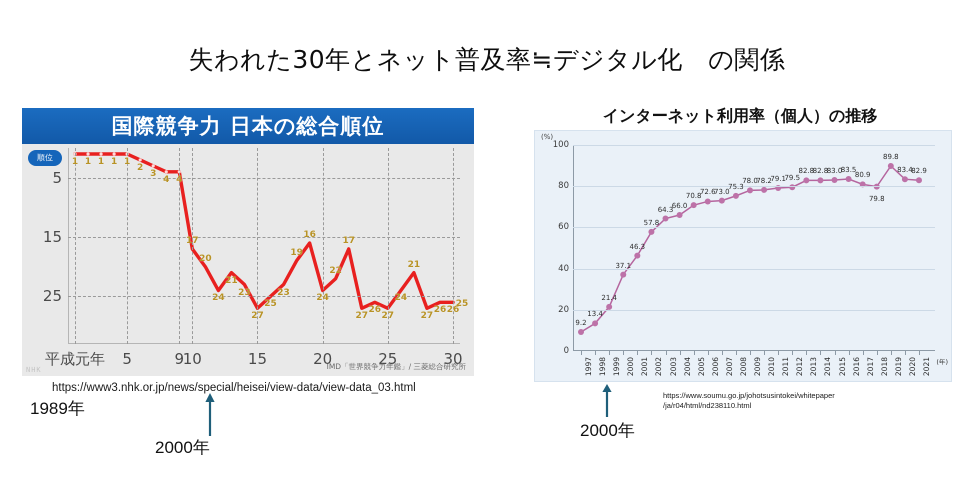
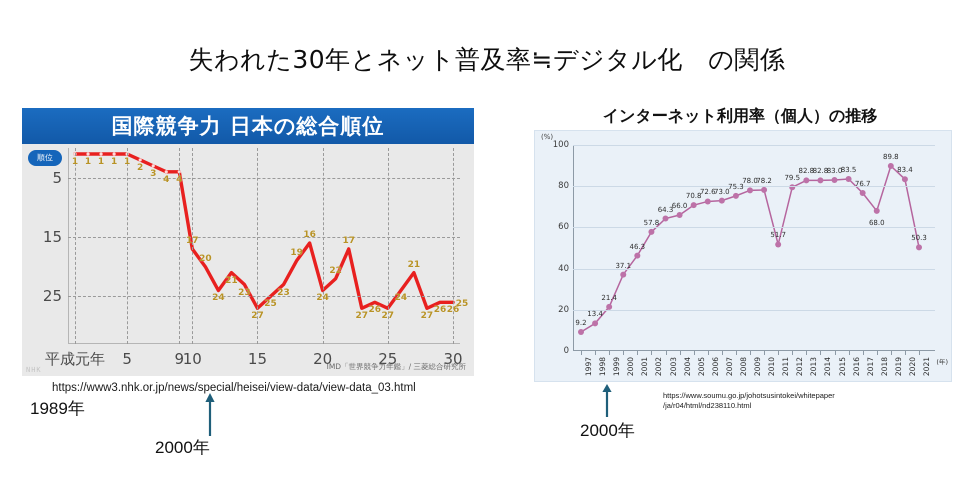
インターネット利用率（個人）の推移/2011: 79.1 -> 51.7
インターネット利用率（個人）の推移/2017: 80.9 -> 76.7
インターネット利用率（個人）の推移/2018: 79.8 -> 68.0
インターネット利用率（個人）の推移/2021: 82.9 -> 50.3
